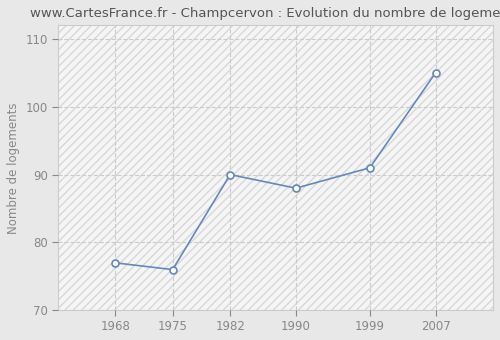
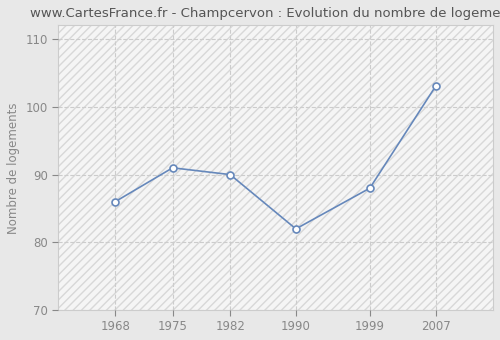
1968: 77 -> 86
1975: 76 -> 91
1990: 88 -> 82
1999: 91 -> 88
2007: 105 -> 103
